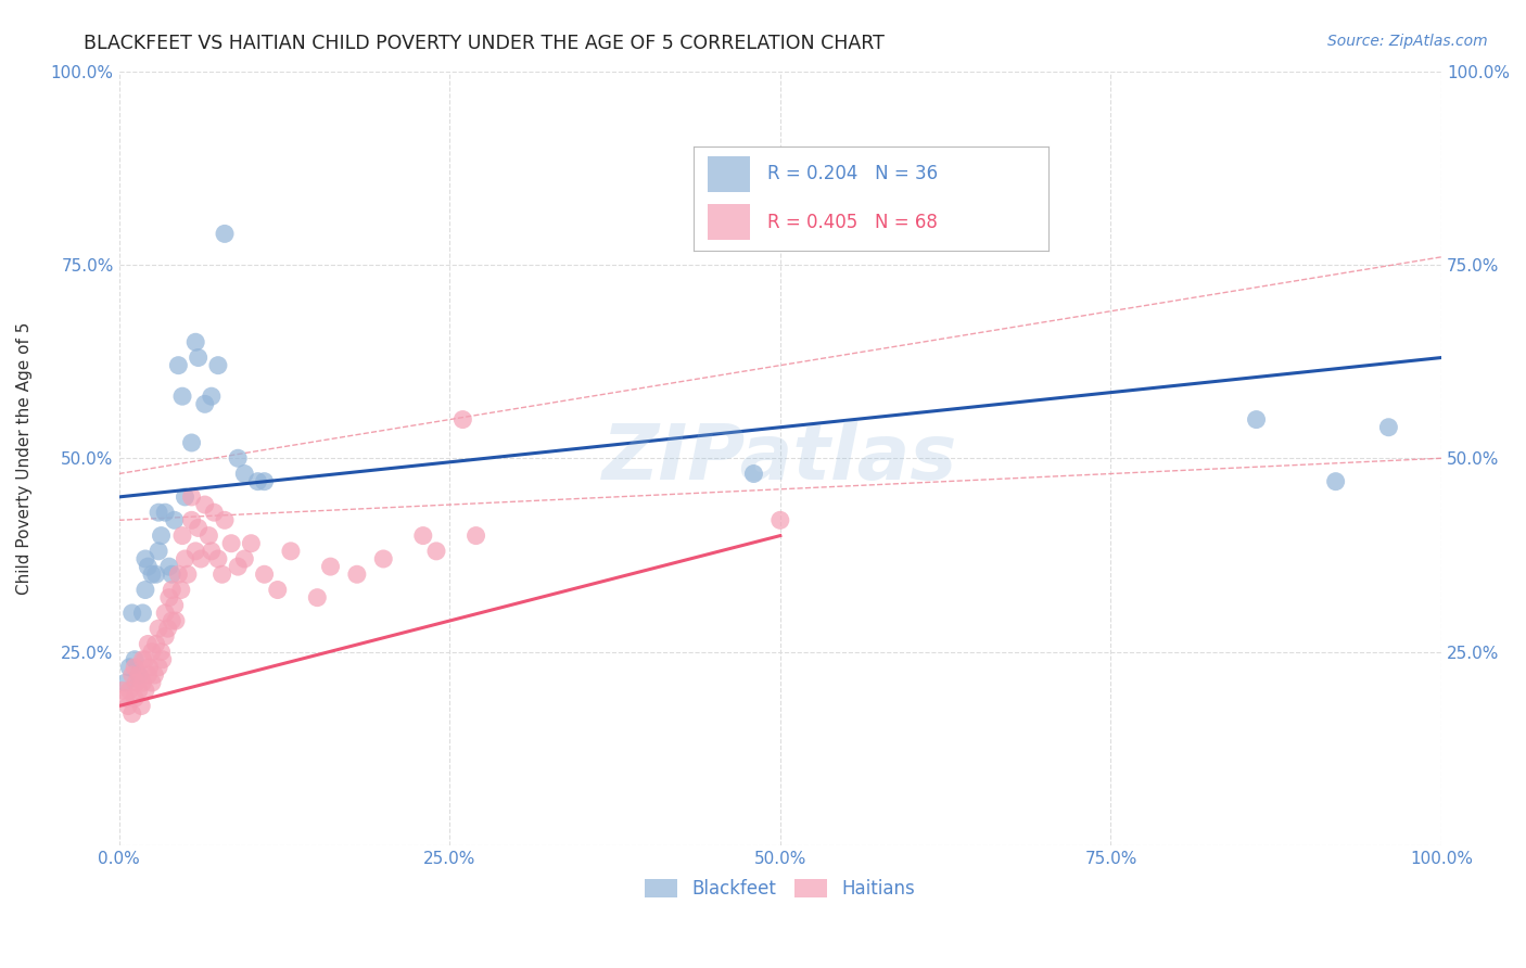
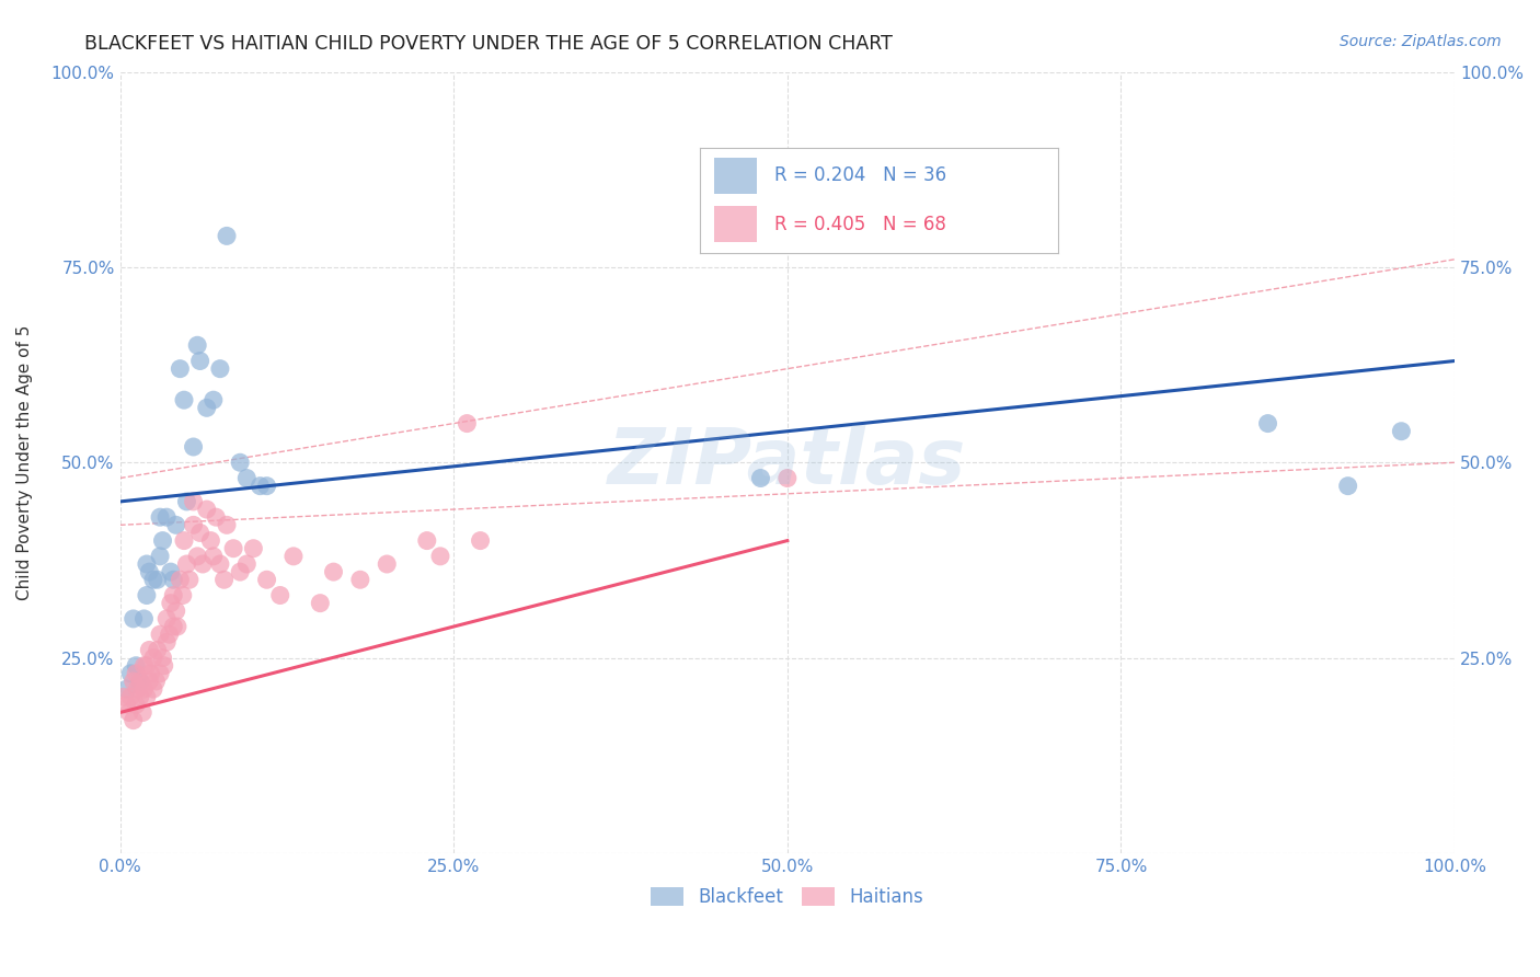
Haitians/50.0%: 42% -> 48%
